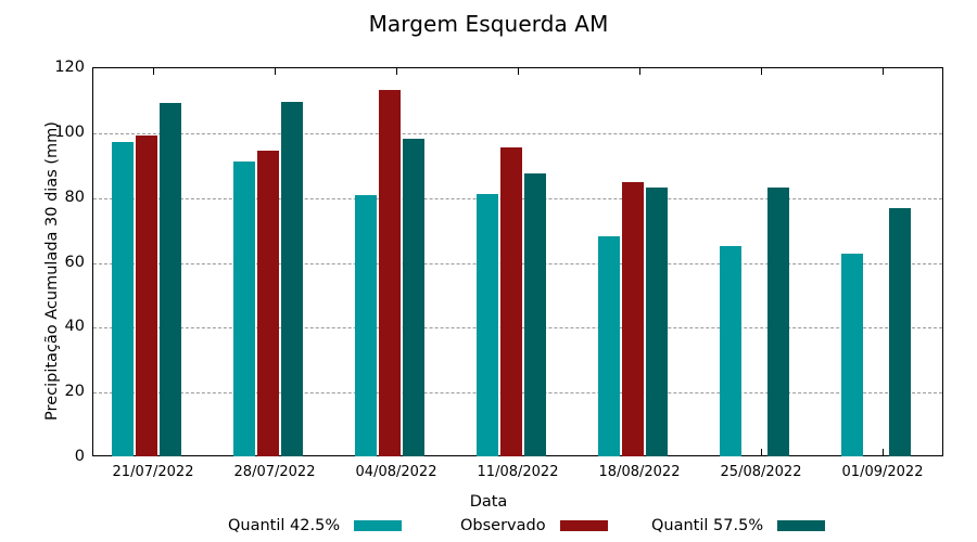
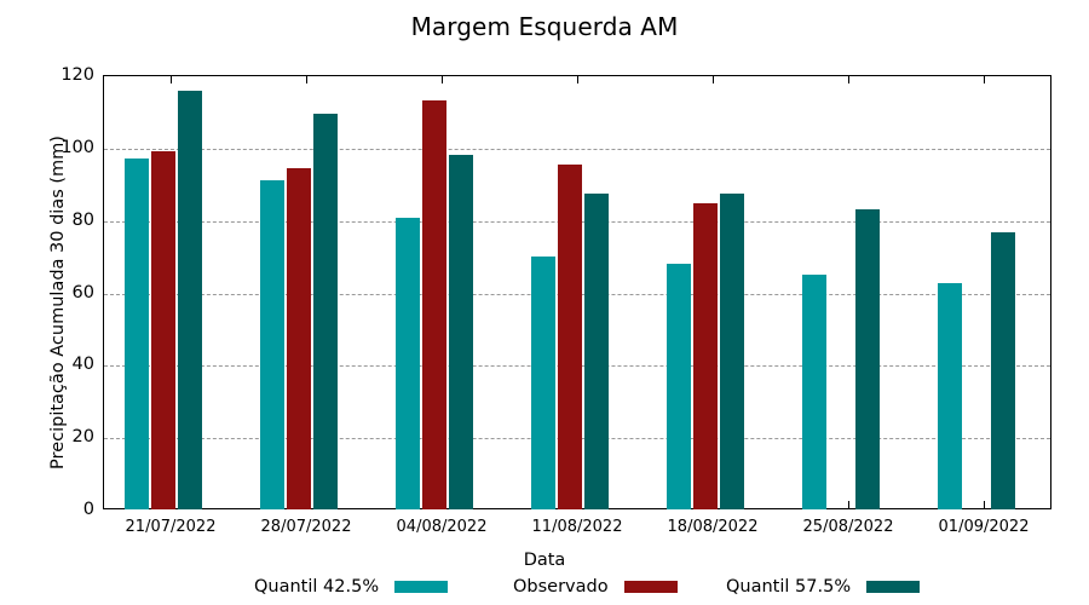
Quantil 57.5%/21/07/2022: 109 -> 116
Quantil 42.5%/11/08/2022: 81 -> 70
Quantil 57.5%/18/08/2022: 83 -> 87
